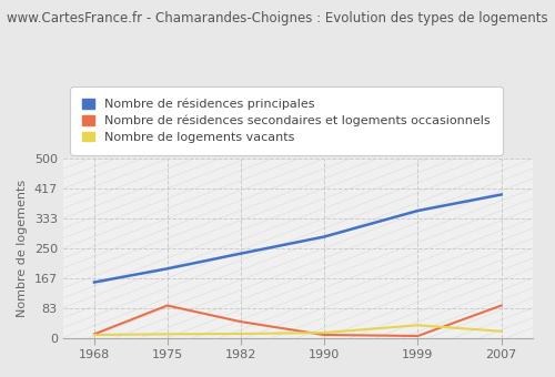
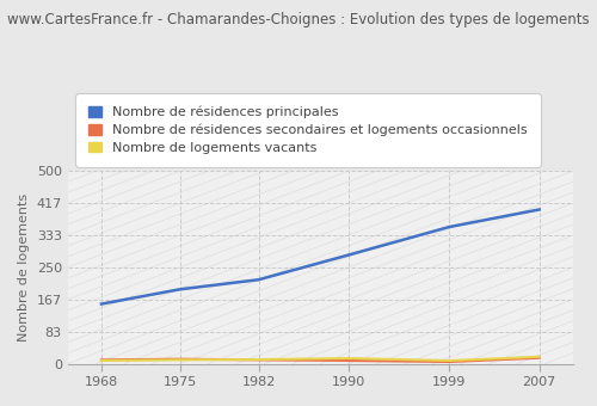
Nombre de résidences secondaires et logements occasionnels/1975: 90 -> 12
Nombre de résidences principales/1982: 235 -> 218
Nombre de résidences secondaires et logements occasionnels/1982: 45 -> 10
Nombre de logements vacants/1999: 35 -> 8
Nombre de résidences secondaires et logements occasionnels/2007: 90 -> 15
